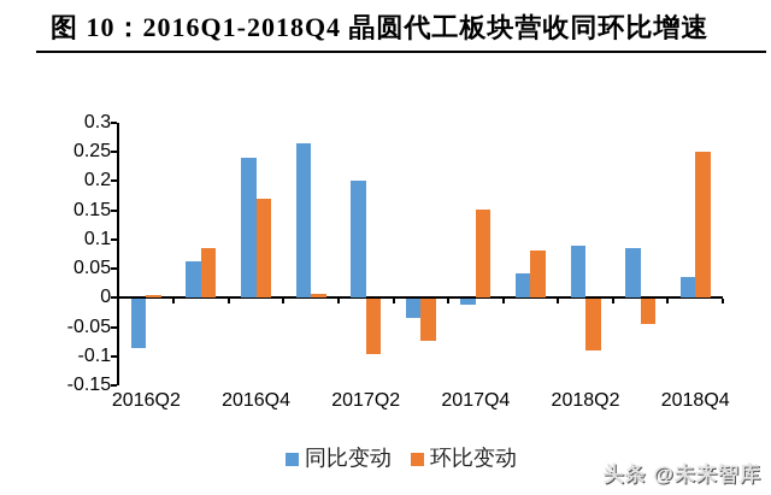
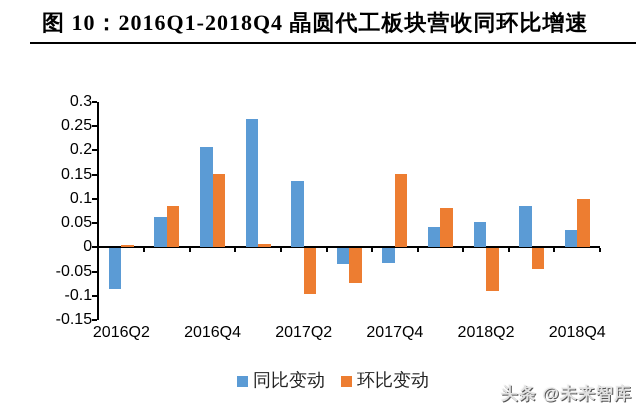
同比变动/2016Q4: 0.24 -> 0.21
环比变动/2016Q4: 0.17 -> 0.15
同比变动/2017Q2: 0.20 -> 0.14
同比变动/2017Q4: -0.01 -> -0.03
同比变动/2018Q2: 0.09 -> 0.05
环比变动/2018Q4: 0.25 -> 0.10
